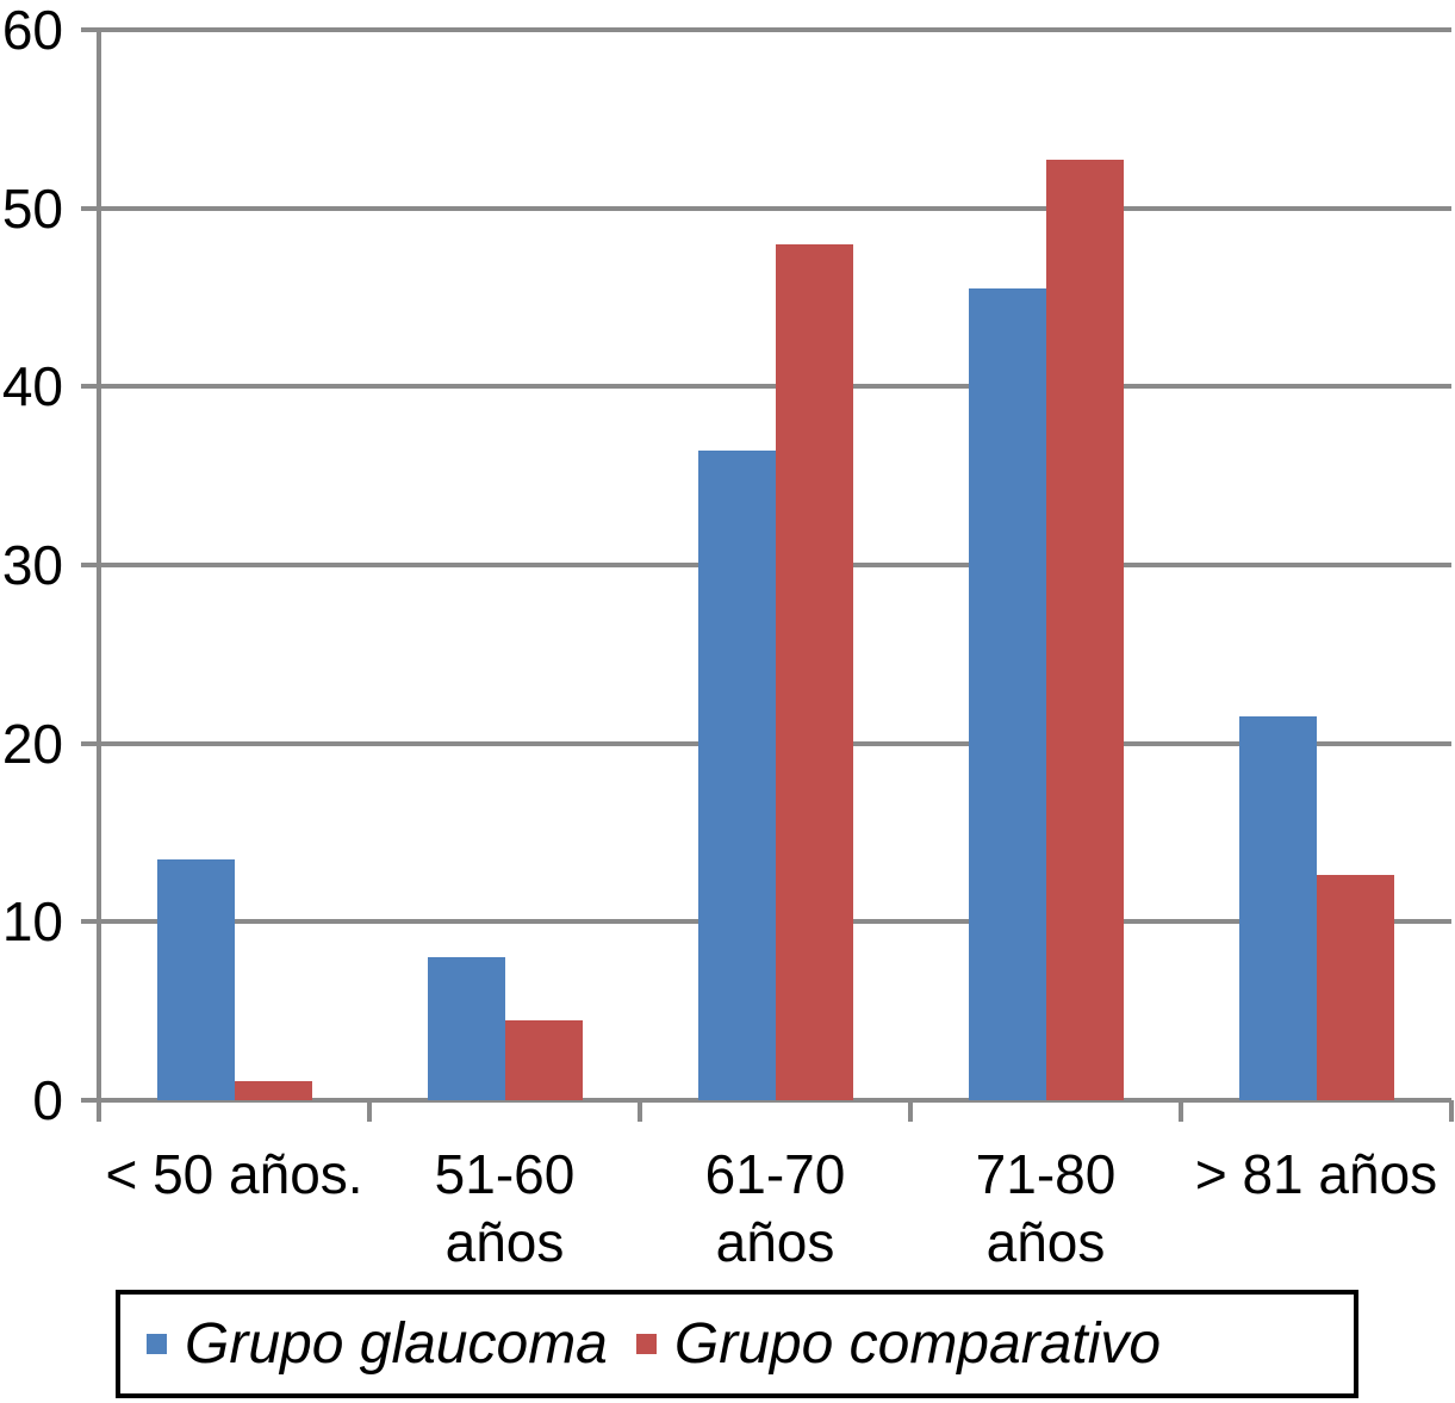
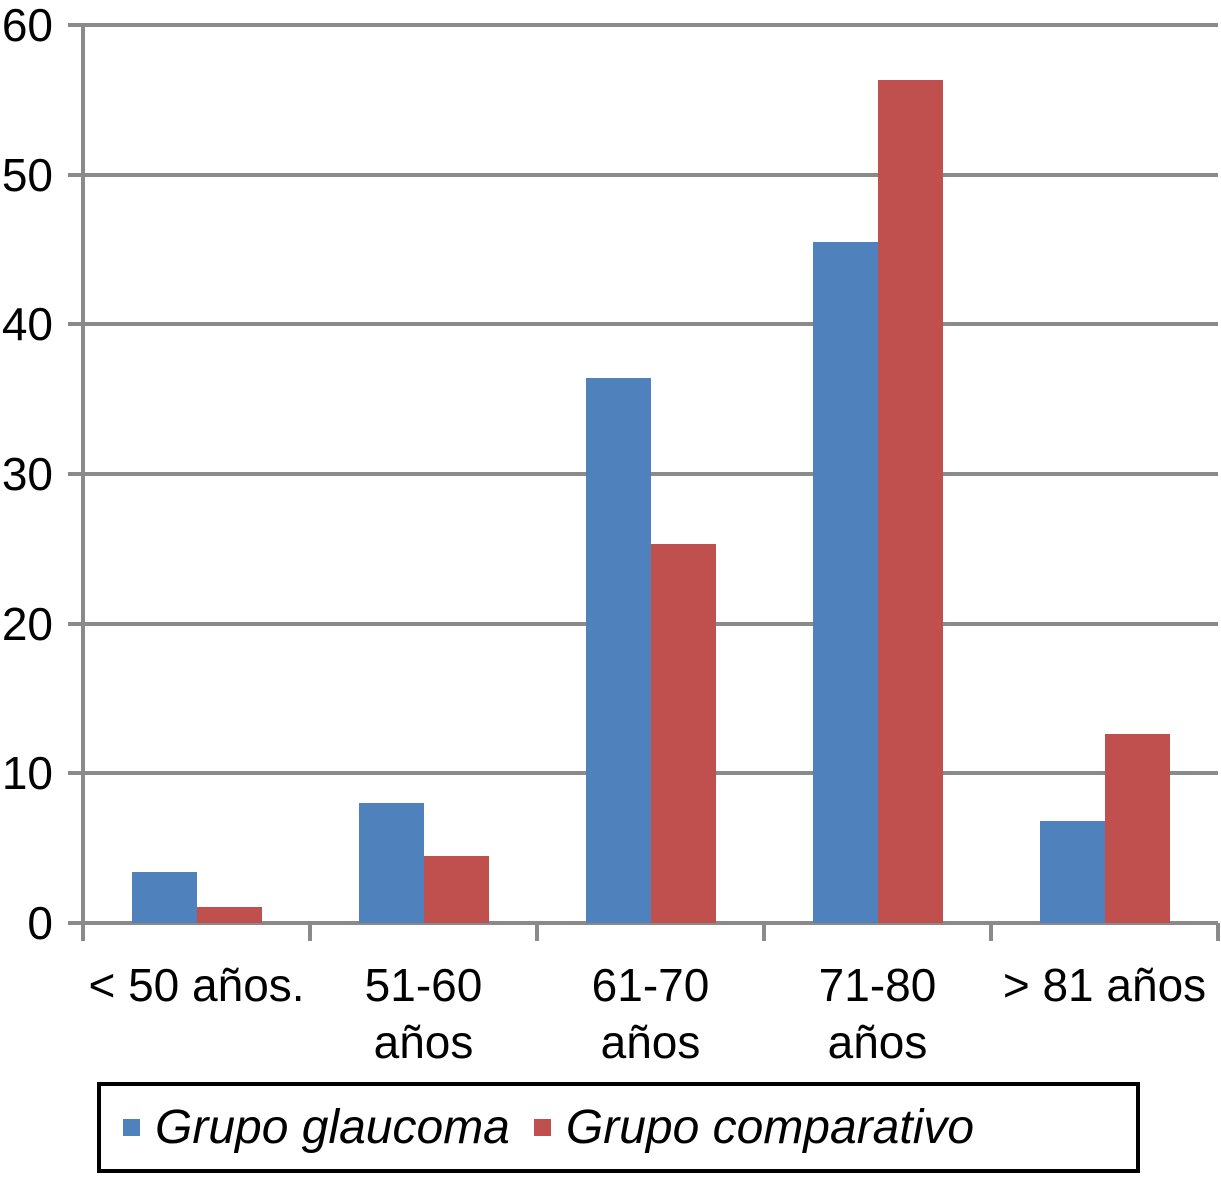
Grupo glaucoma/< 50 años.: 13.5 -> 3.4
Grupo comparativo/61-70 años: 48.0 -> 25.3
Grupo comparativo/71-80 años: 52.7 -> 56.3
Grupo glaucoma/> 81 años: 21.5 -> 6.8
